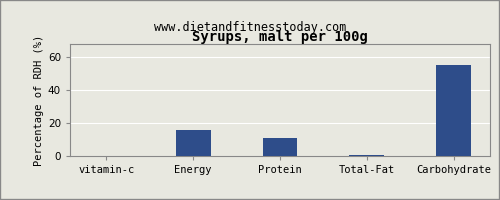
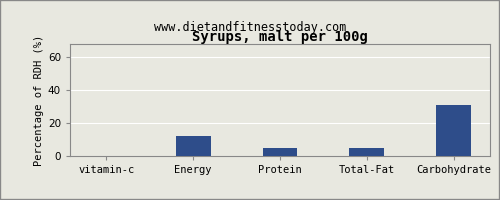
Energy: 16 -> 12
Protein: 11 -> 5
Total-Fat: 0 -> 5
Carbohydrate: 55 -> 31
